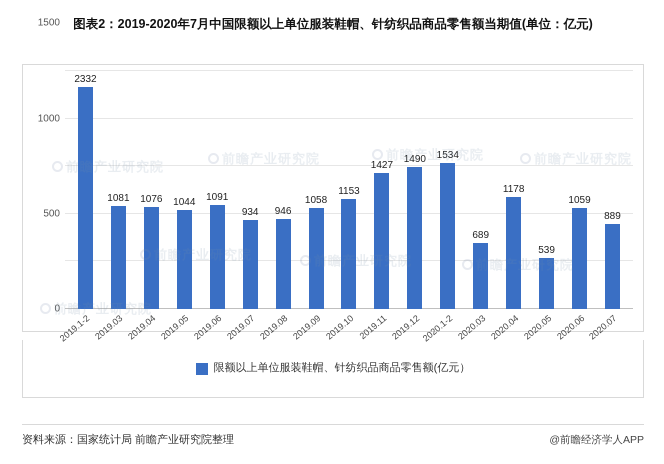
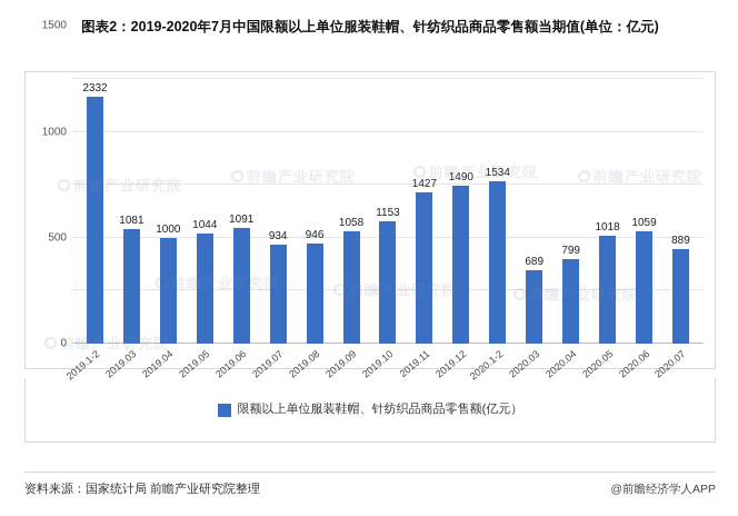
2019.04: 1076 -> 1000
2020.04: 1178 -> 799
2020.05: 539 -> 1018
